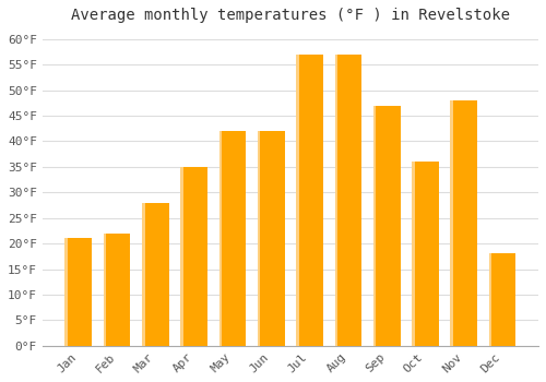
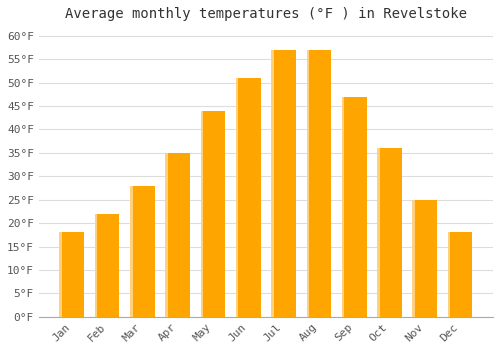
Jan: 21°F -> 18°F
May: 42°F -> 44°F
Jun: 42°F -> 51°F
Nov: 48°F -> 25°F
